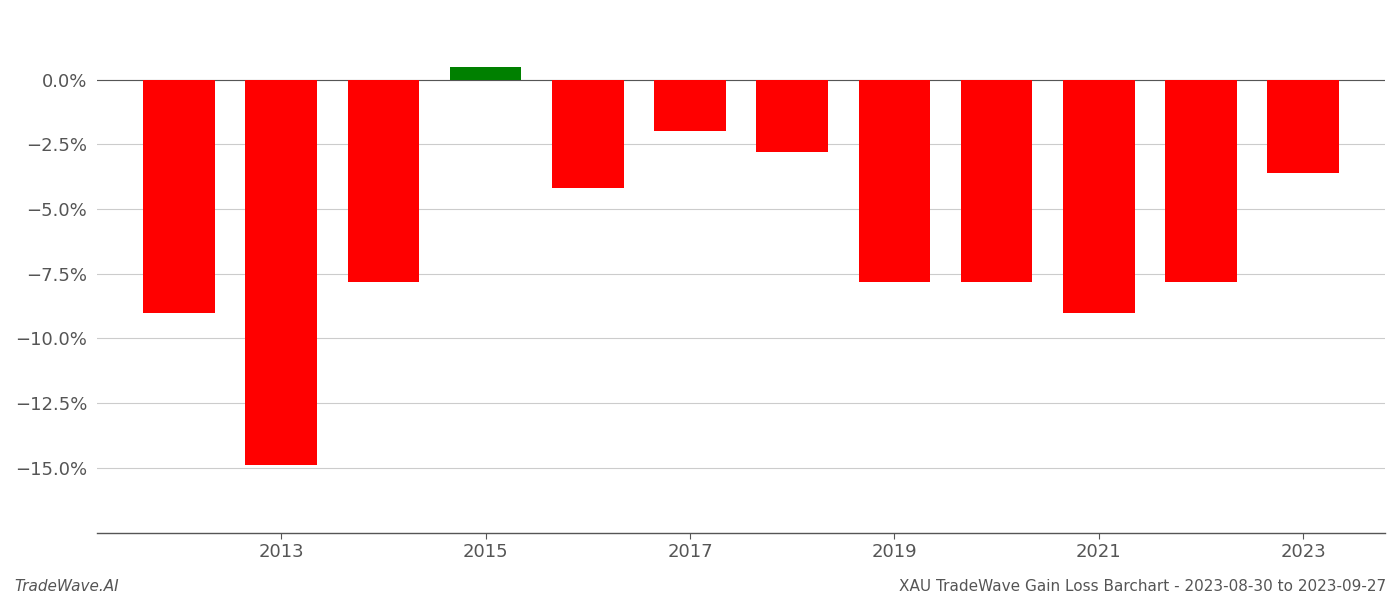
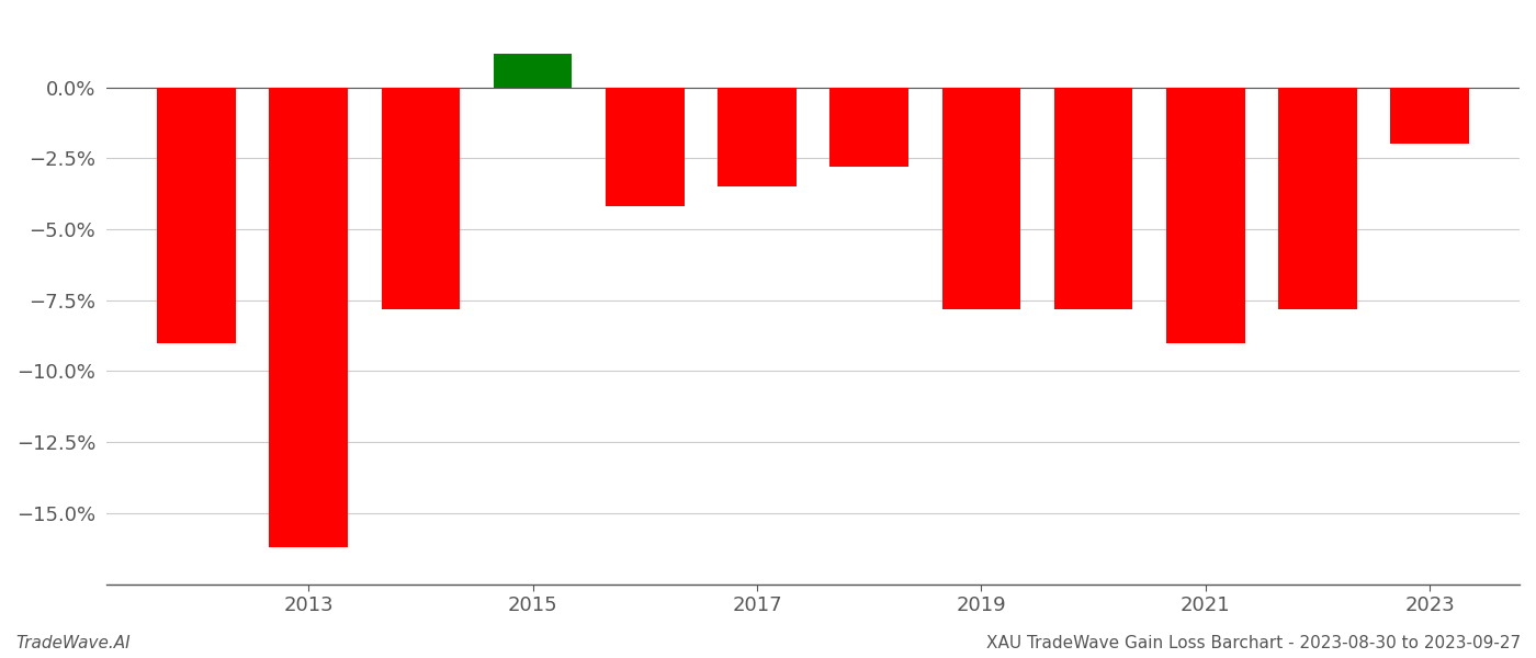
2013: -14.9% -> -16.2%
2015: 0.5% -> 1.2%
2017: -2.0% -> -3.5%
2023: -3.6% -> -2.0%
